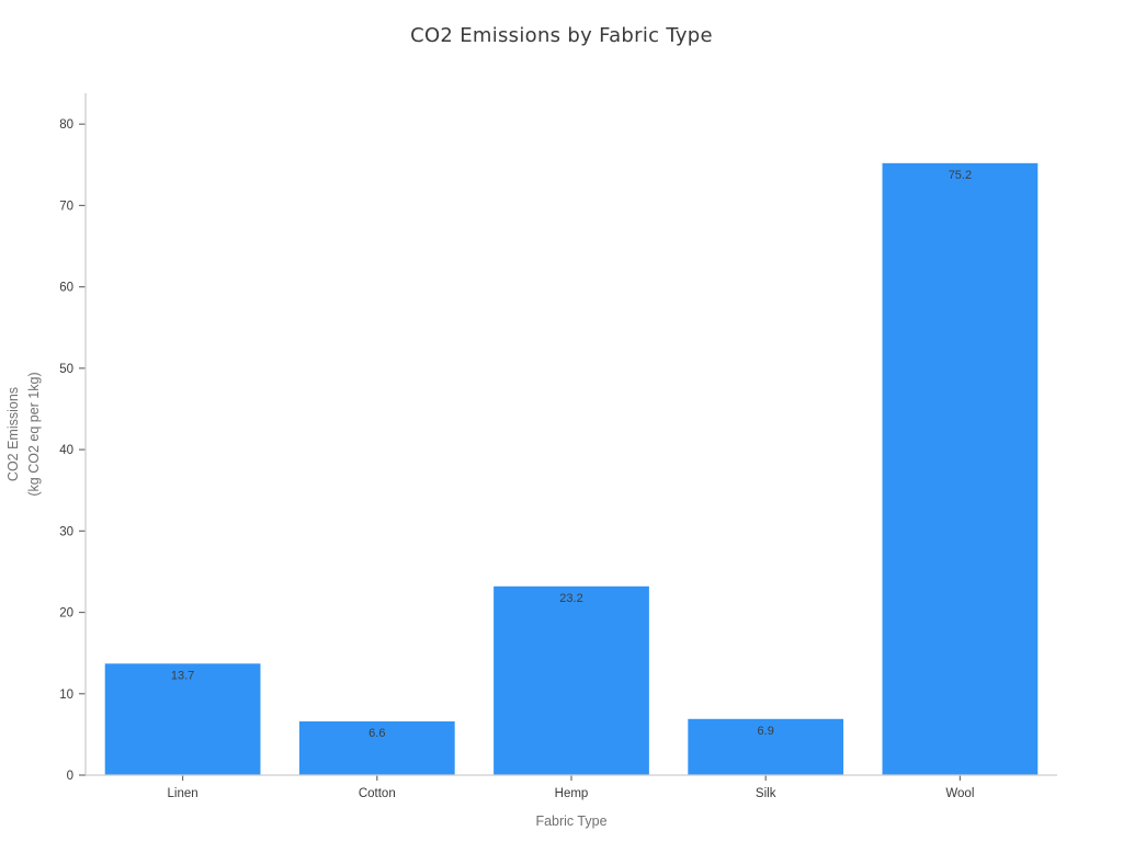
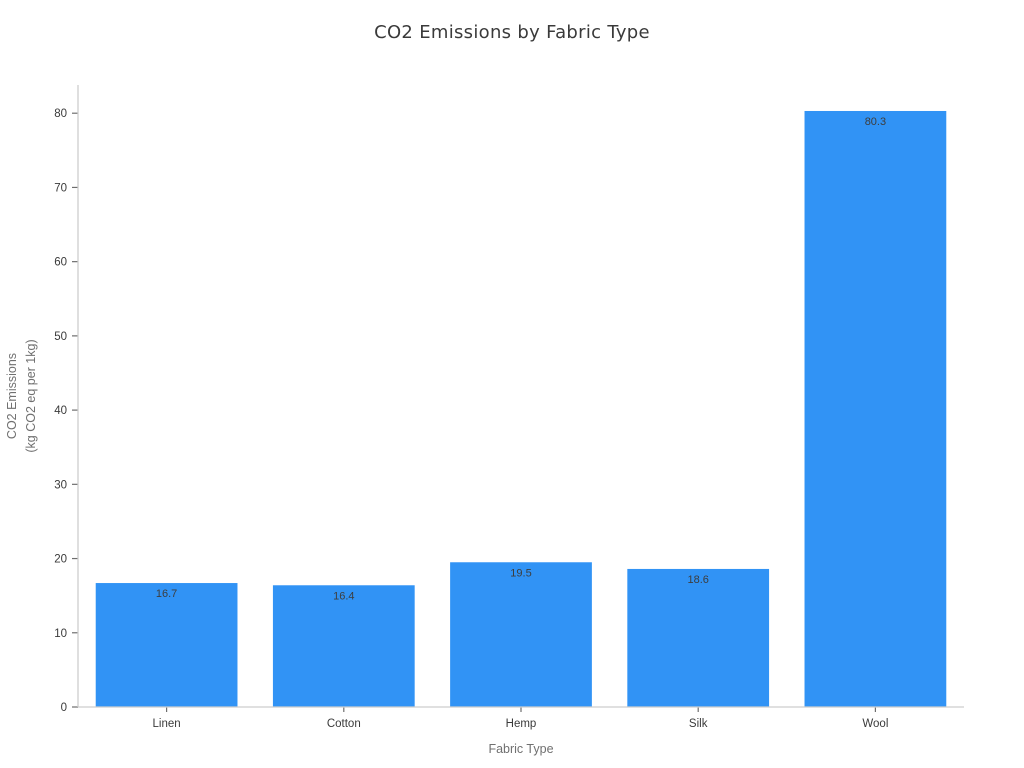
Linen: 13.7 -> 16.7
Cotton: 6.6 -> 16.4
Hemp: 23.2 -> 19.5
Silk: 6.9 -> 18.6
Wool: 75.2 -> 80.3
